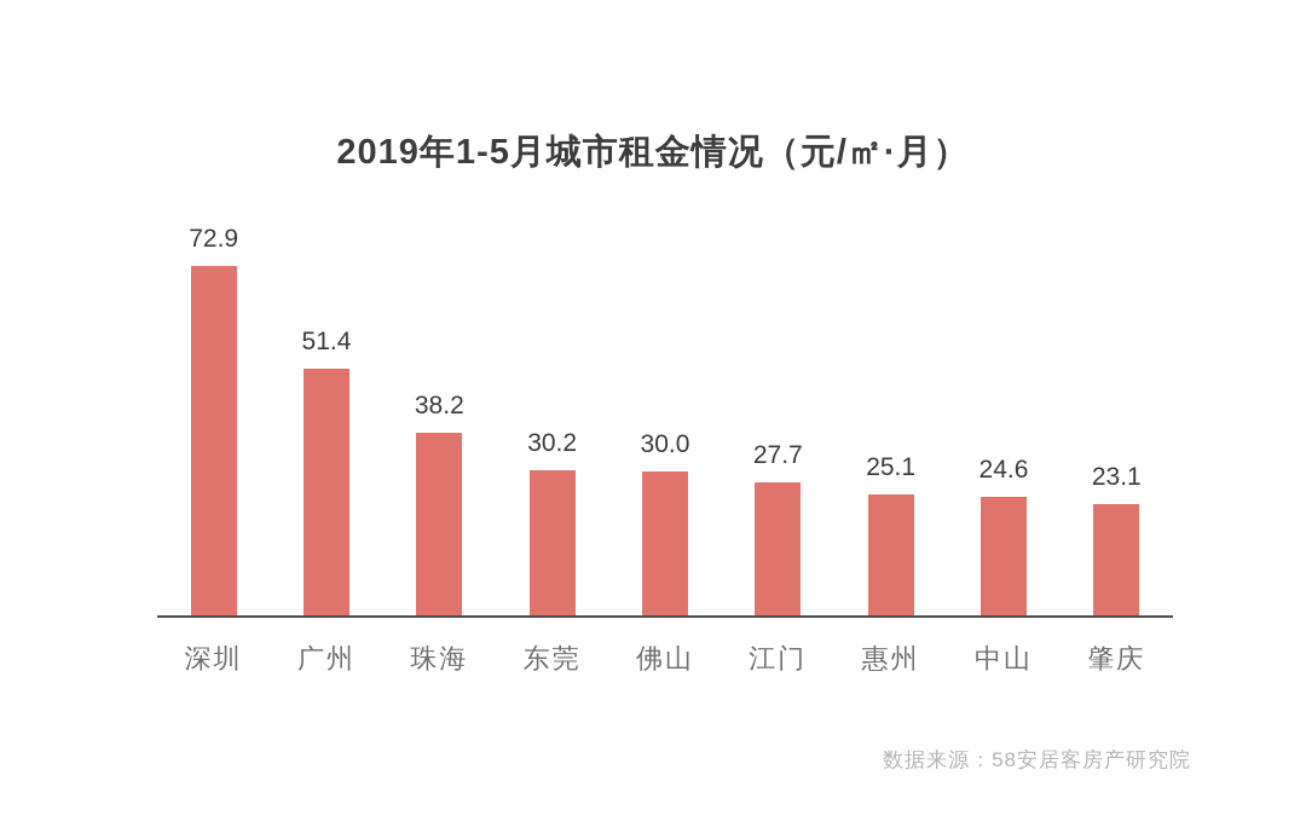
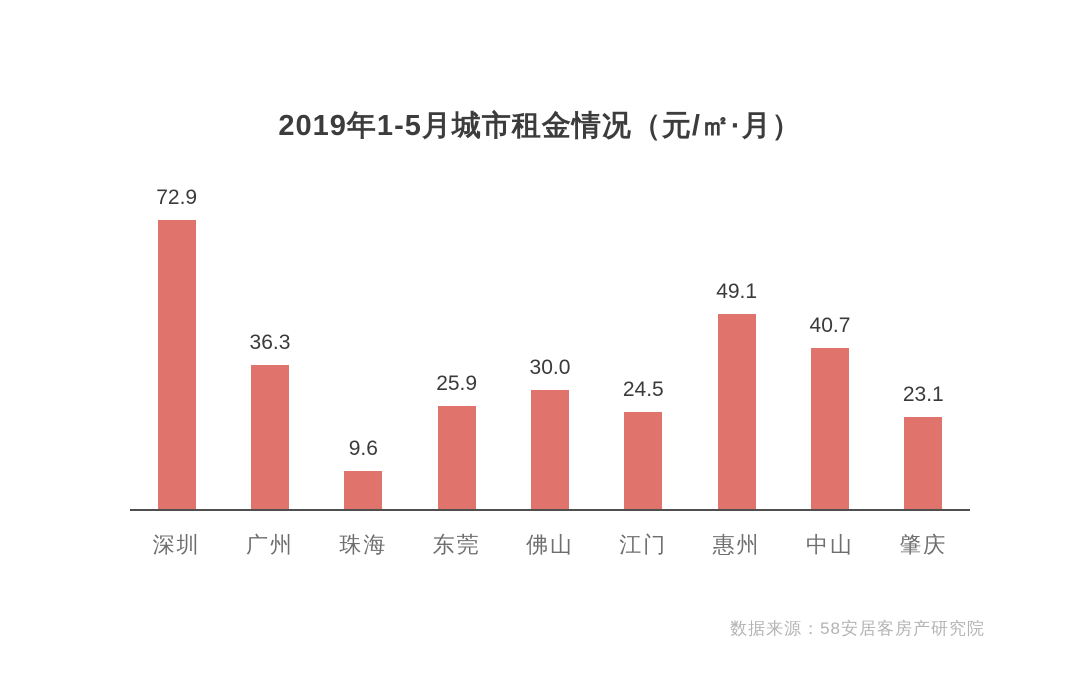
广州: 51.4 -> 36.3
珠海: 38.2 -> 9.6
东莞: 30.2 -> 25.9
江门: 27.7 -> 24.5
惠州: 25.1 -> 49.1
中山: 24.6 -> 40.7
